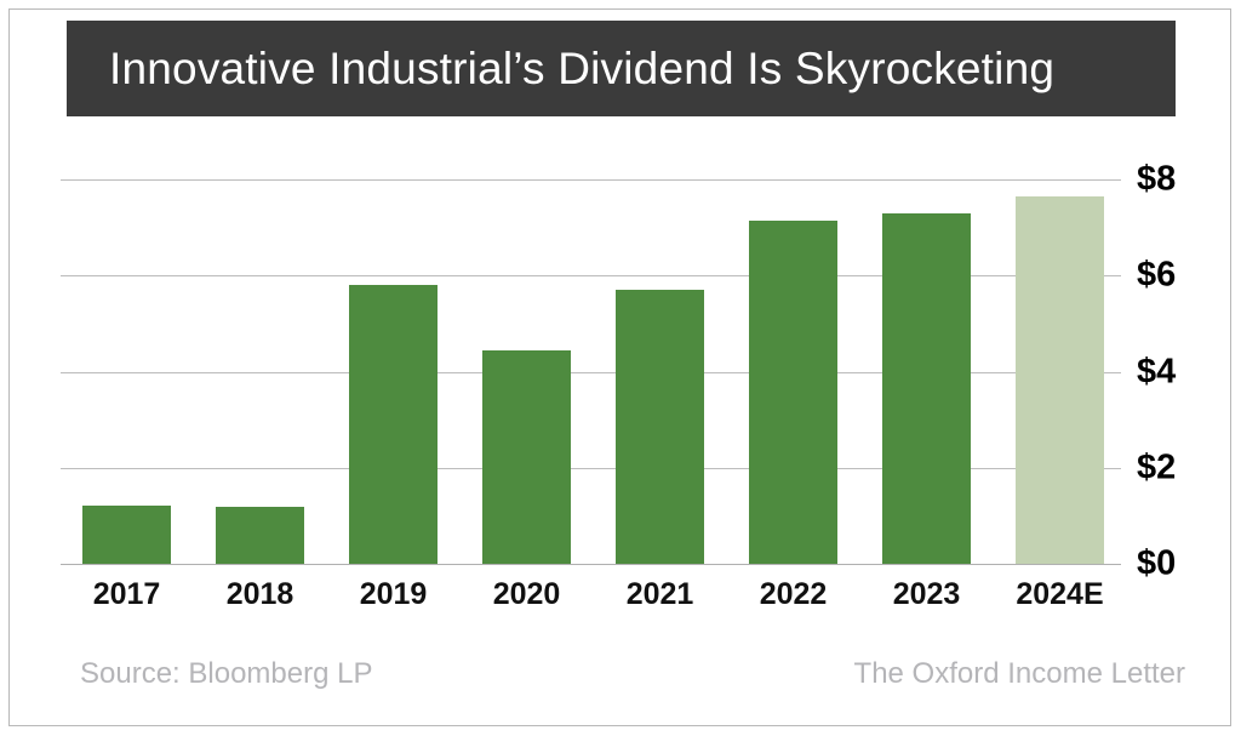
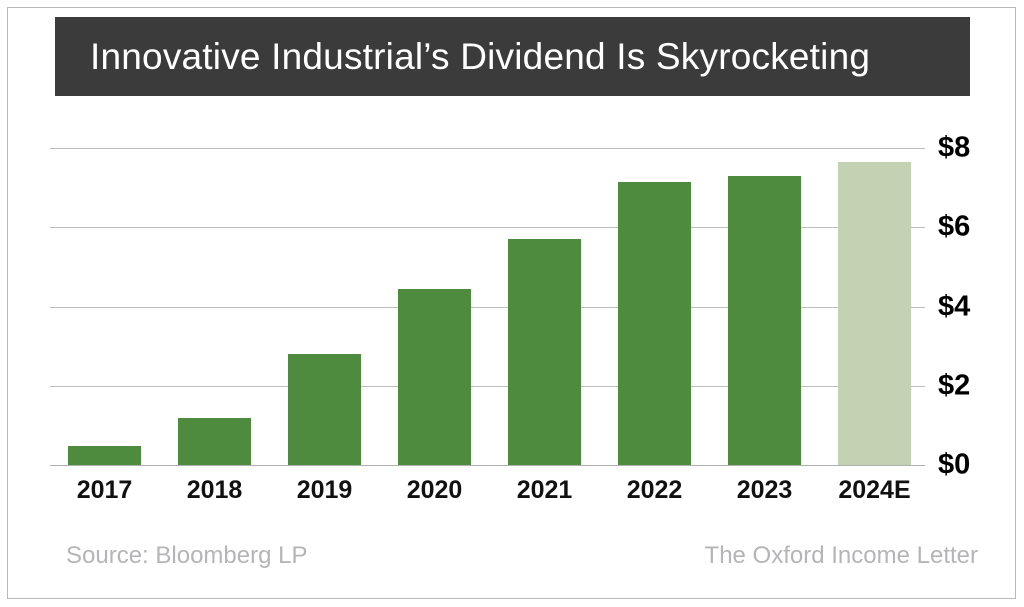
2017: $1.2 -> $0.5
2019: $5.8 -> $2.8
